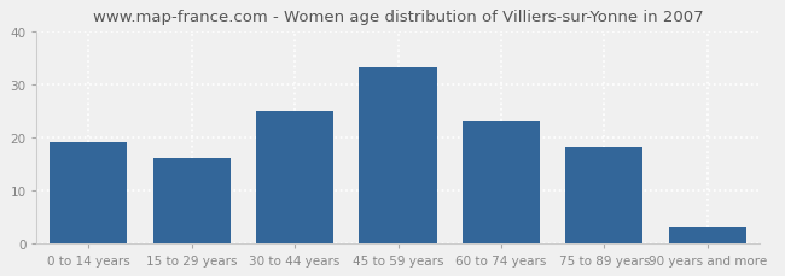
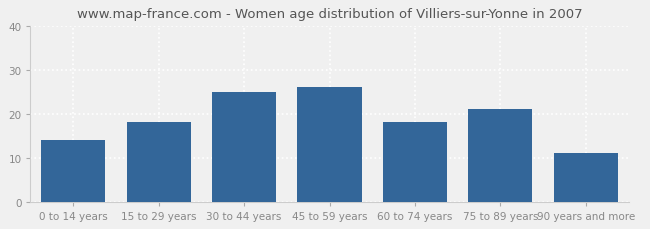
0 to 14 years: 19 -> 14
15 to 29 years: 16 -> 18
45 to 59 years: 33 -> 26
60 to 74 years: 23 -> 18
75 to 89 years: 18 -> 21
90 years and more: 3 -> 11
